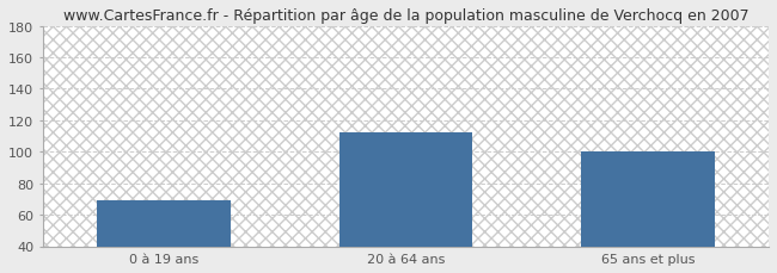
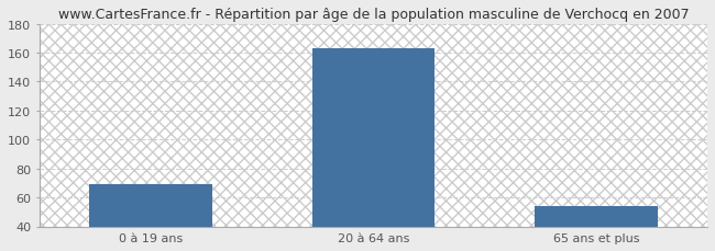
20 à 64 ans: 112 -> 163
65 ans et plus: 100 -> 54
